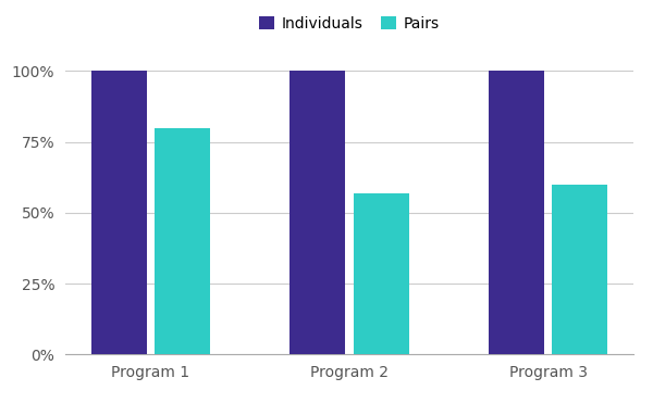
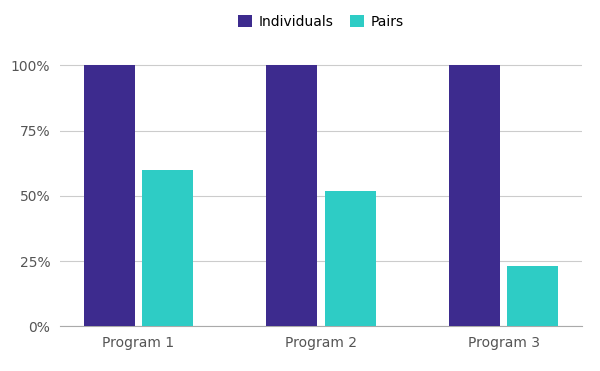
Pairs/Program 1: 80% -> 60%
Pairs/Program 2: 57% -> 52%
Pairs/Program 3: 60% -> 23%
